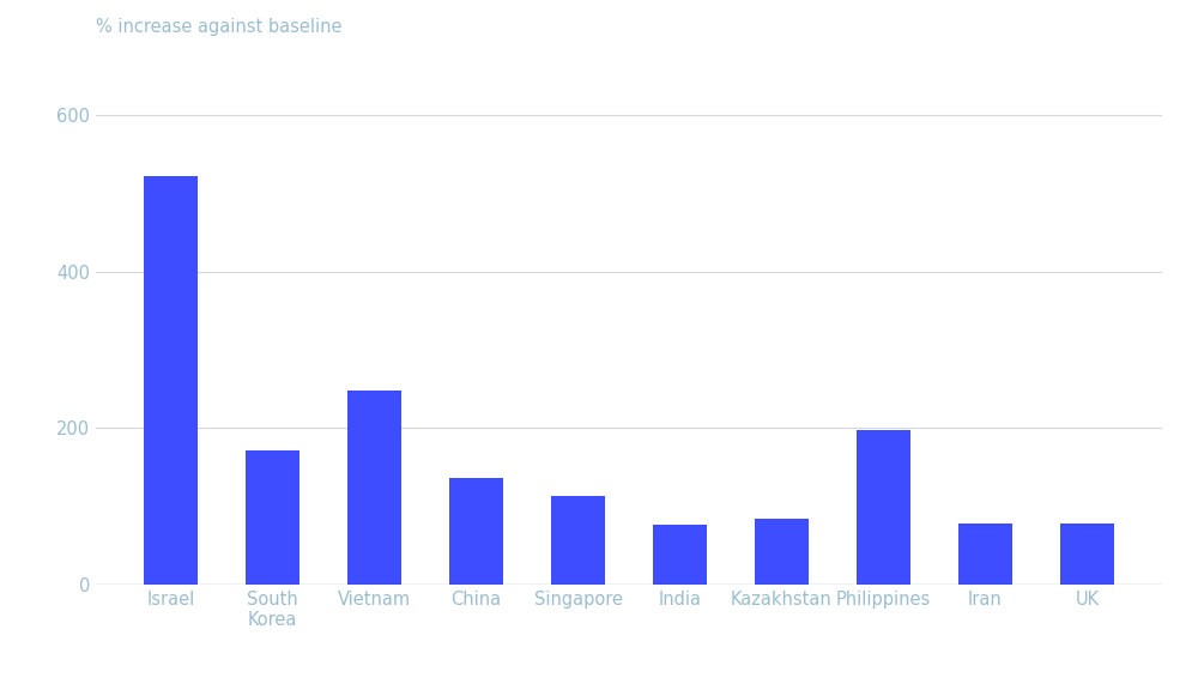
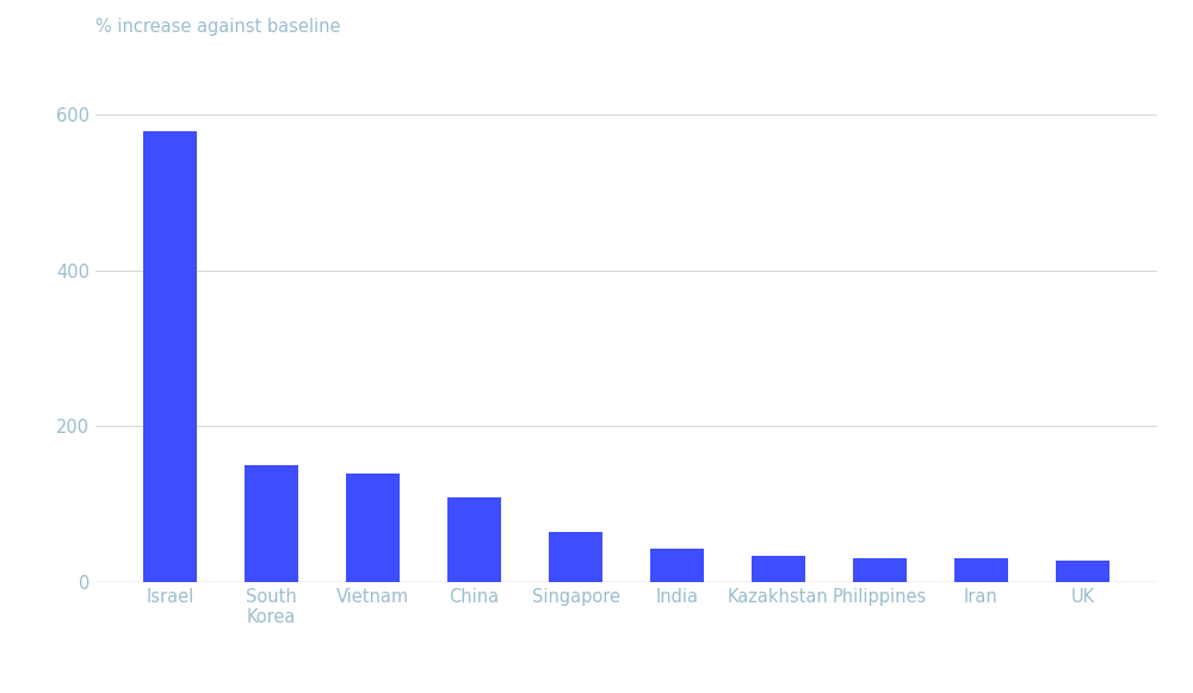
Israel: 522 -> 578
South Korea: 172 -> 150
Vietnam: 248 -> 140
China: 136 -> 108
Singapore: 114 -> 65
India: 76 -> 43
Kazakhstan: 84 -> 33
Philippines: 198 -> 30
Iran: 78 -> 30
UK: 78 -> 27
